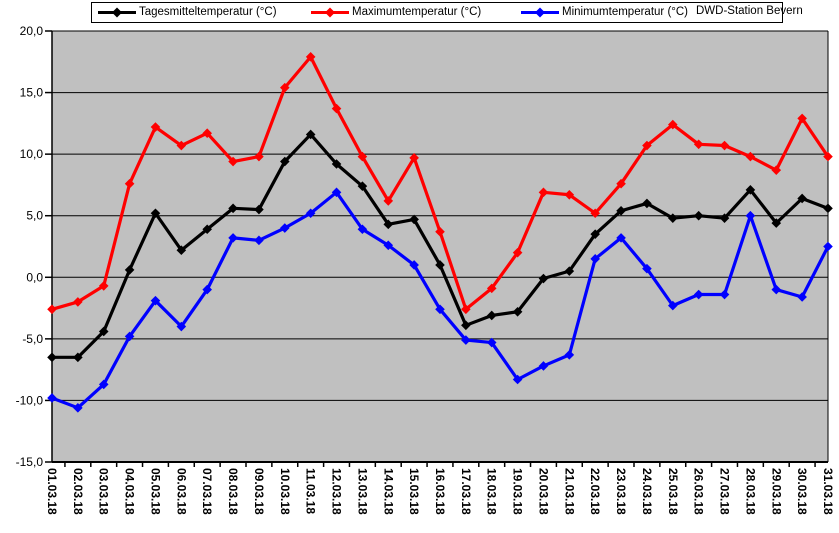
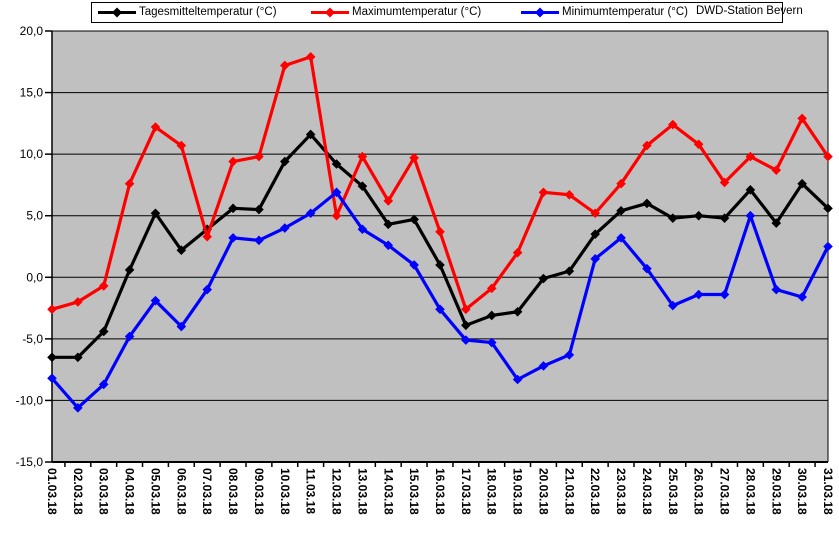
Minimumtemperatur (°C)/01.03.18: -9,8 -> -8,2
Maximumtemperatur (°C)/07.03.18: 11,7 -> 3,3
Maximumtemperatur (°C)/10.03.18: 15,4 -> 17,2
Maximumtemperatur (°C)/12.03.18: 13,7 -> 5,0
Maximumtemperatur (°C)/27.03.18: 10,7 -> 7,7
Tagesmitteltemperatur (°C)/30.03.18: 6,4 -> 7,6
